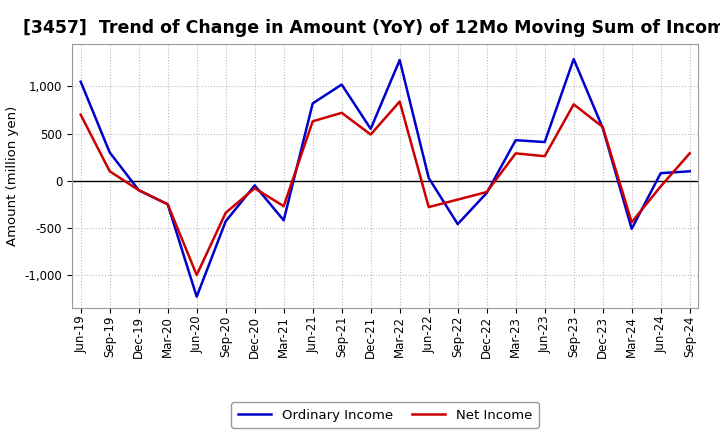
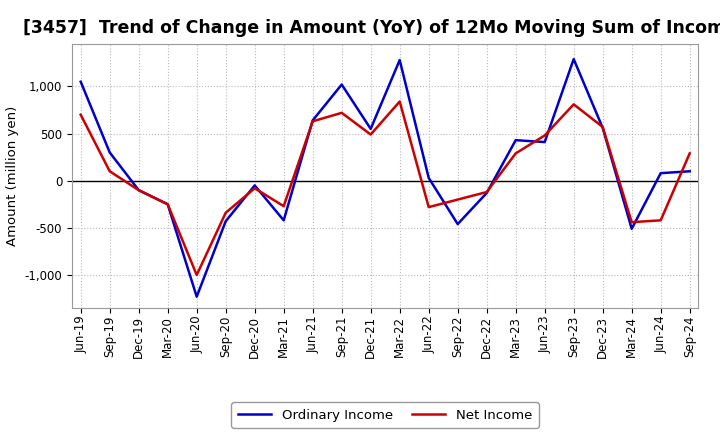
Ordinary Income/Jun-21: 820 -> 640
Net Income/Jun-23: 260 -> 480
Net Income/Jun-24: -60 -> -420
